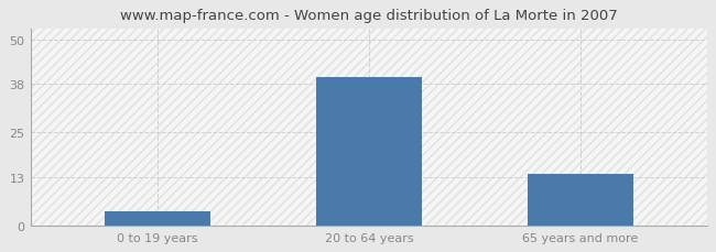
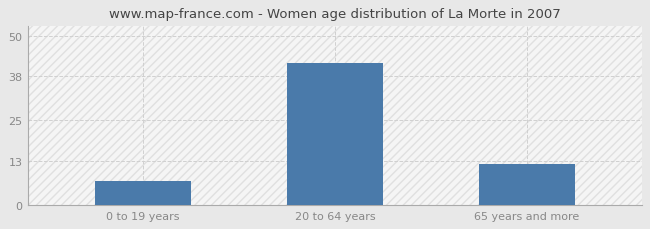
0 to 19 years: 4 -> 7
20 to 64 years: 40 -> 42
65 years and more: 14 -> 12
